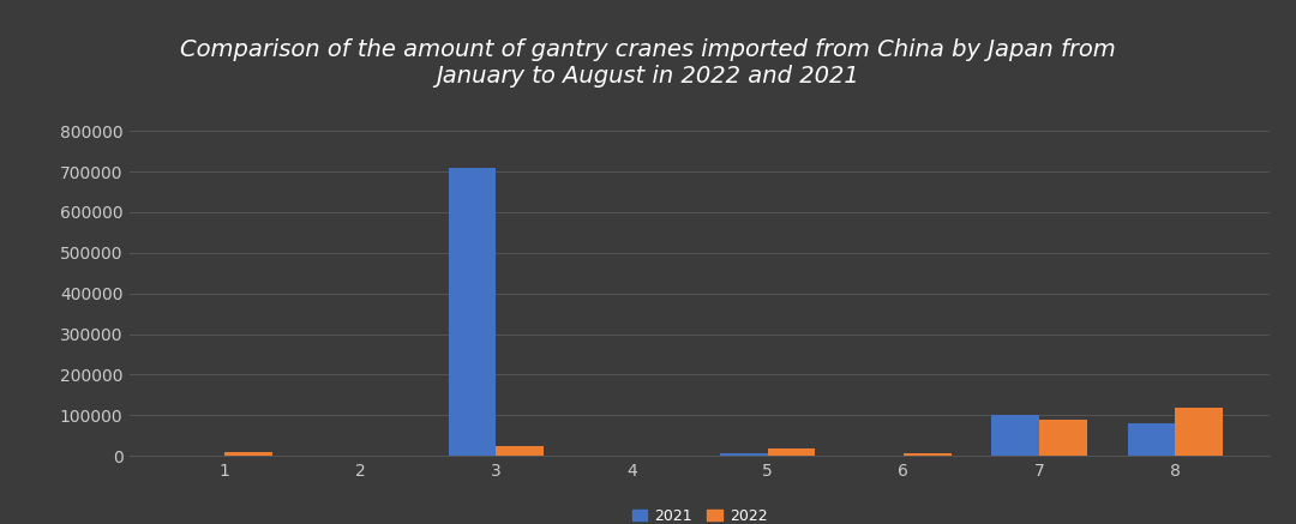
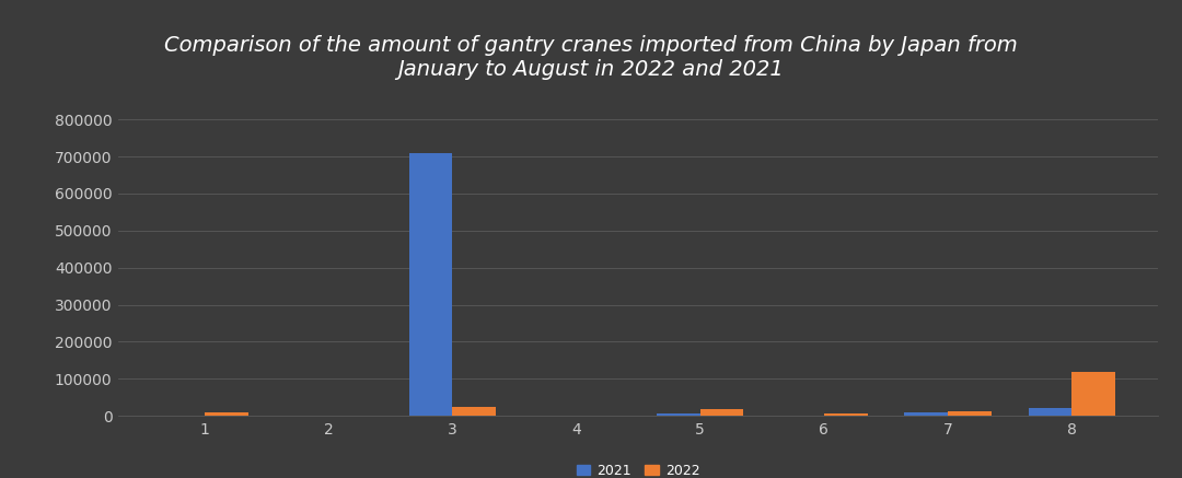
2021/7: 100000 -> 10000
2022/7: 90000 -> 13000
2021/8: 80000 -> 20000
